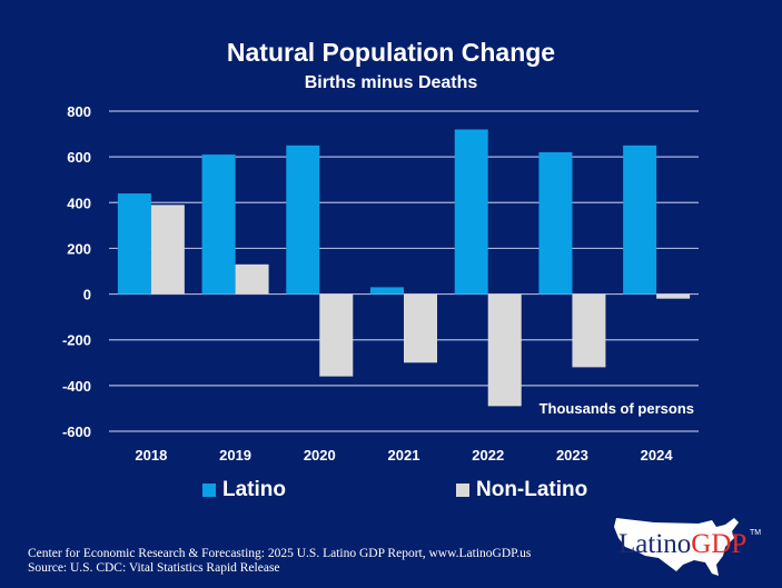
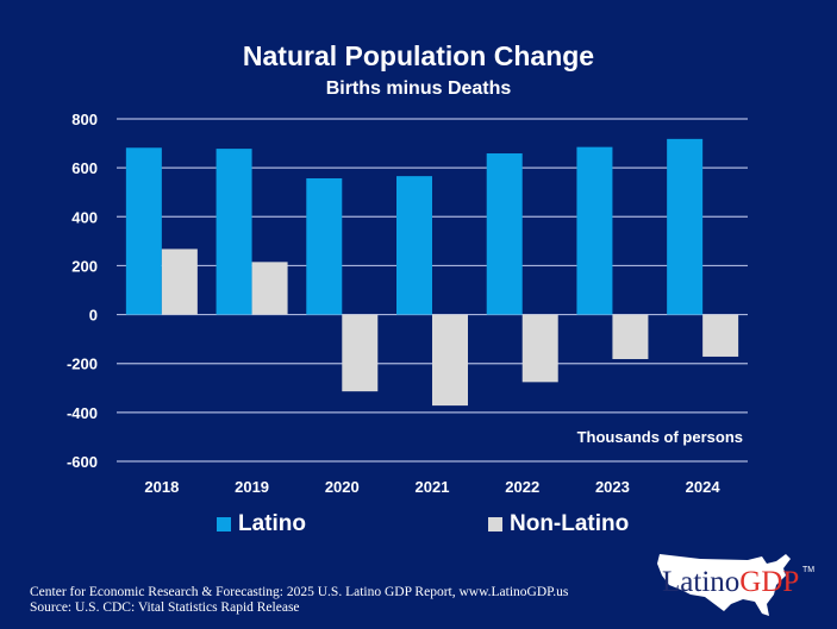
Latino/2018: 440 -> 680
Non-Latino/2018: 390 -> 270
Latino/2019: 610 -> 680
Non-Latino/2019: 130 -> 220
Latino/2020: 650 -> 560
Non-Latino/2020: -360 -> -310
Latino/2021: 30 -> 570
Non-Latino/2021: -300 -> -370
Latino/2022: 720 -> 660
Non-Latino/2022: -490 -> -280
Latino/2023: 620 -> 680
Non-Latino/2023: -320 -> -180
Latino/2024: 650 -> 720
Non-Latino/2024: -20 -> -170
